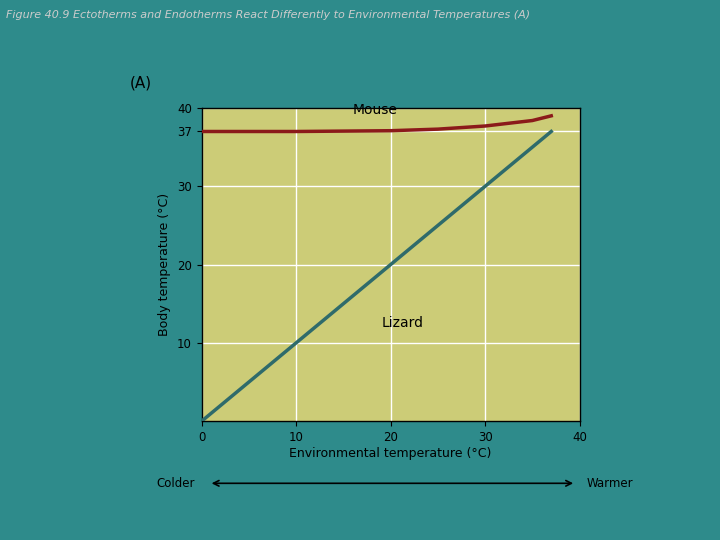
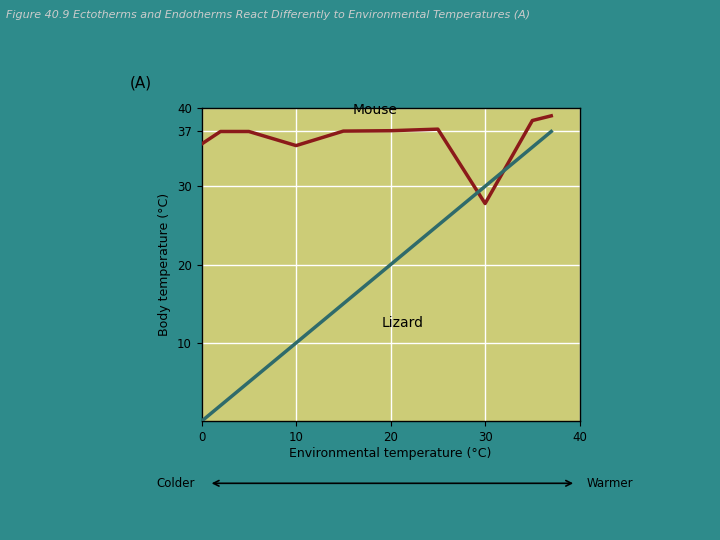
0: 37.0 -> 35.4
10: 37.0 -> 35.2
30: 37.7 -> 27.8
